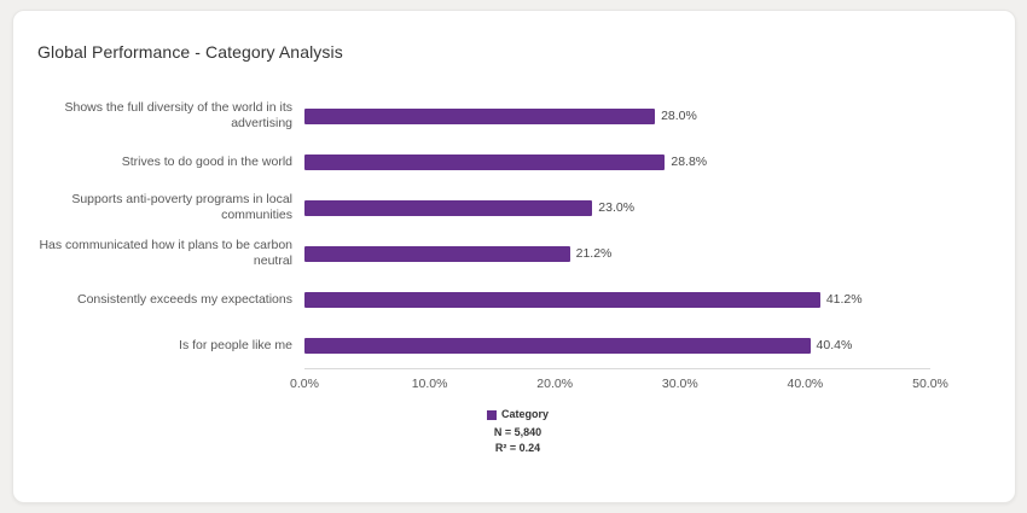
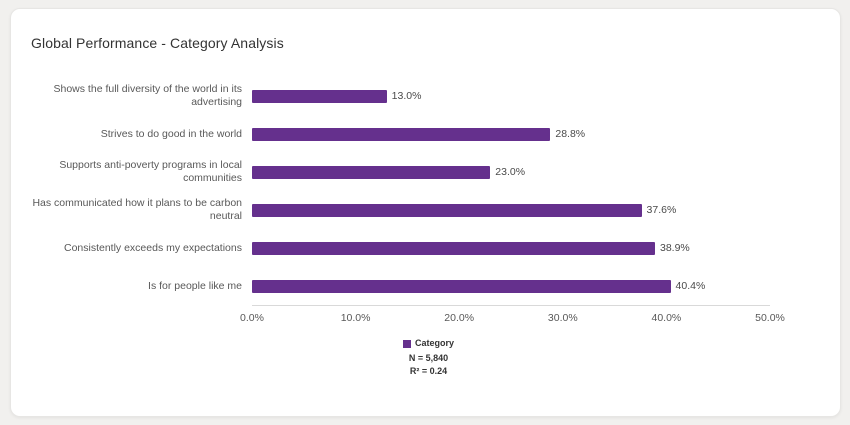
Shows the full diversity of the world in its advertising: 28.0% -> 13.0%
Has communicated how it plans to be carbon neutral: 21.2% -> 37.6%
Consistently exceeds my expectations: 41.2% -> 38.9%
